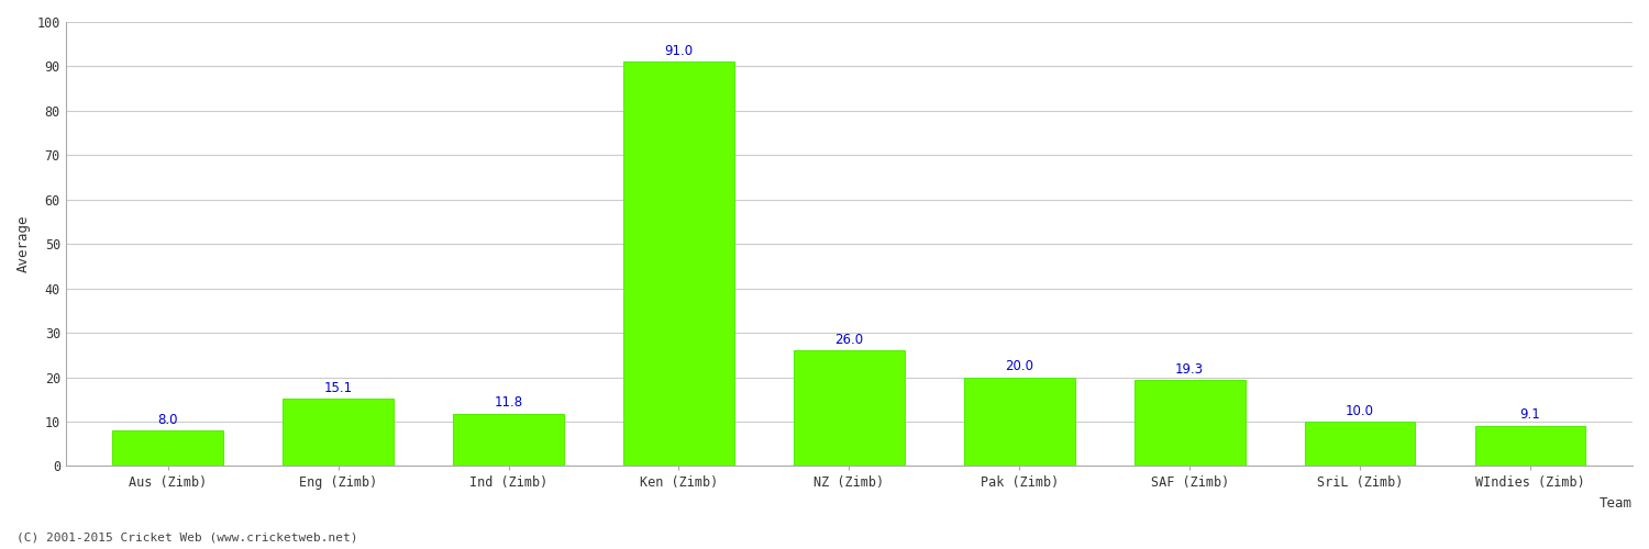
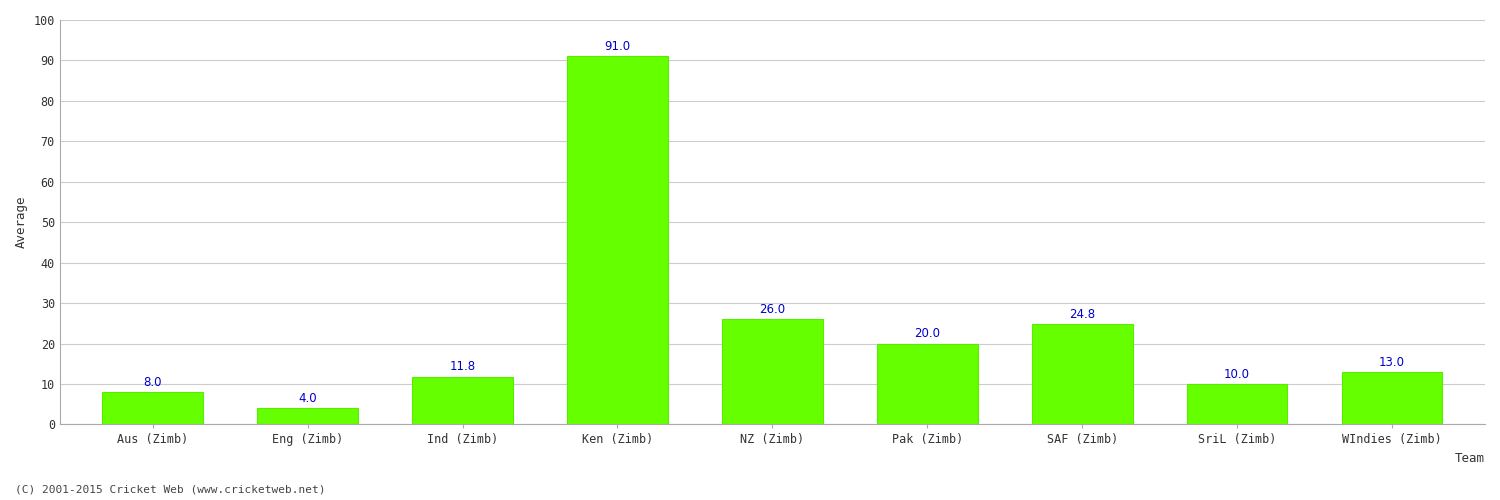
Eng (Zimb): 15.1 -> 4.0
SAF (Zimb): 19.3 -> 24.8
WIndies (Zimb): 9.1 -> 13.0
